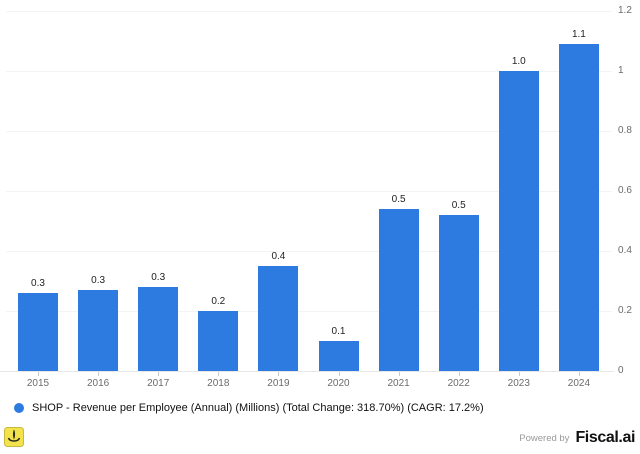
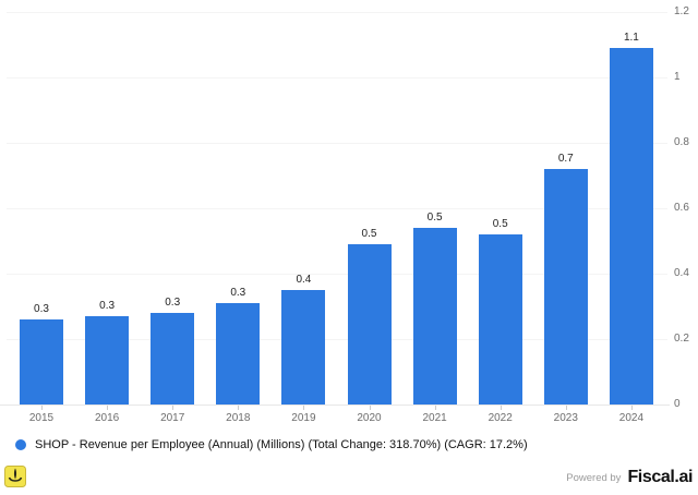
2018: 0.2 -> 0.3
2020: 0.1 -> 0.5
2023: 1.0 -> 0.7
